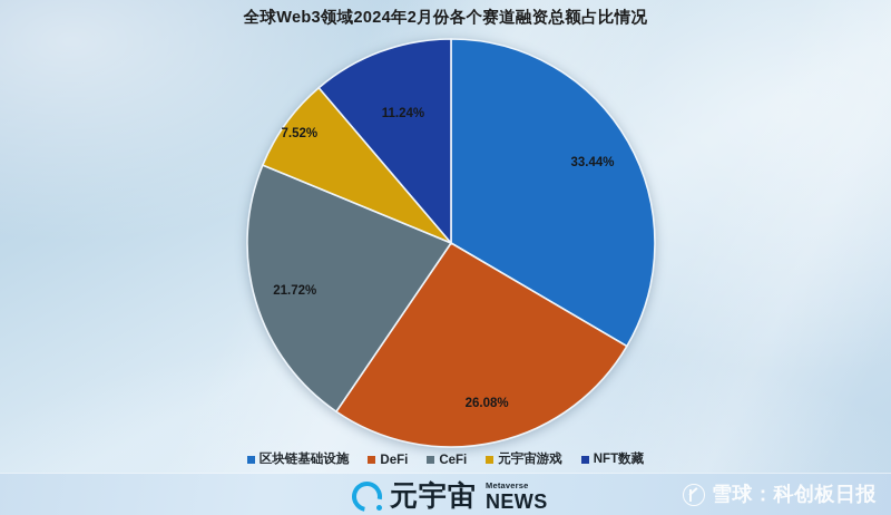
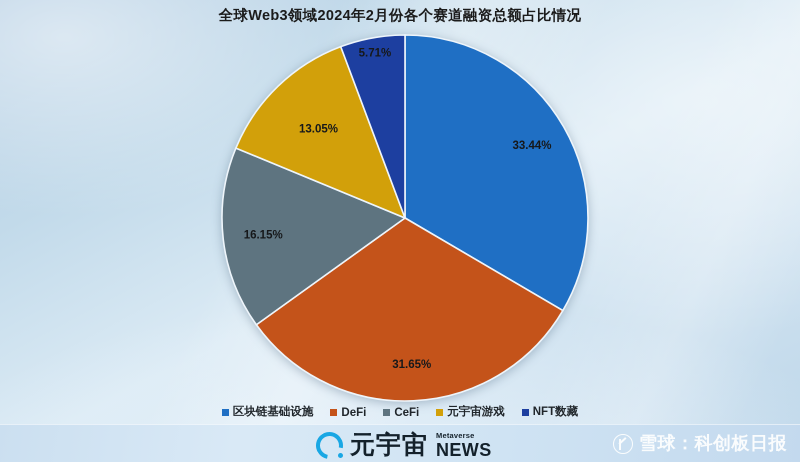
DeFi: 26.08% -> 31.65%
CeFi: 21.72% -> 16.15%
元宇宙游戏: 7.52% -> 13.05%
NFT数藏: 11.24% -> 5.71%
